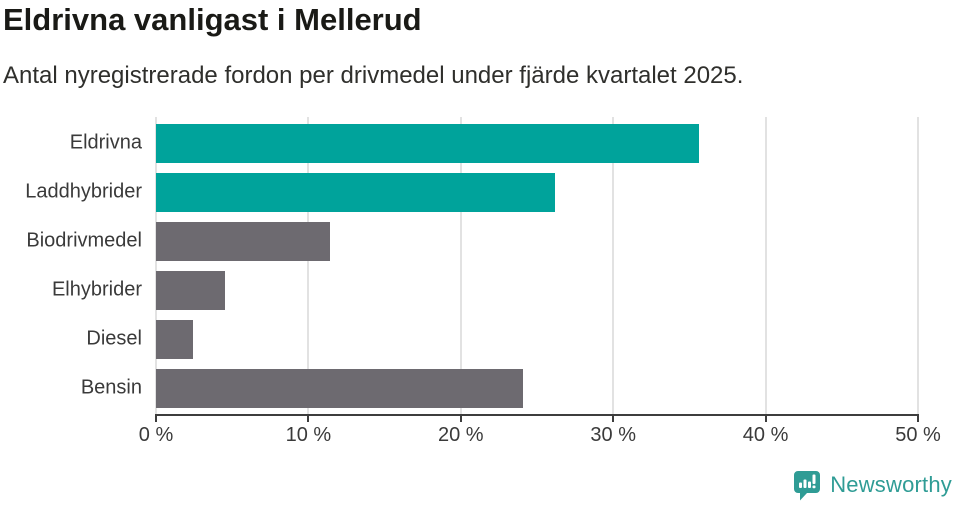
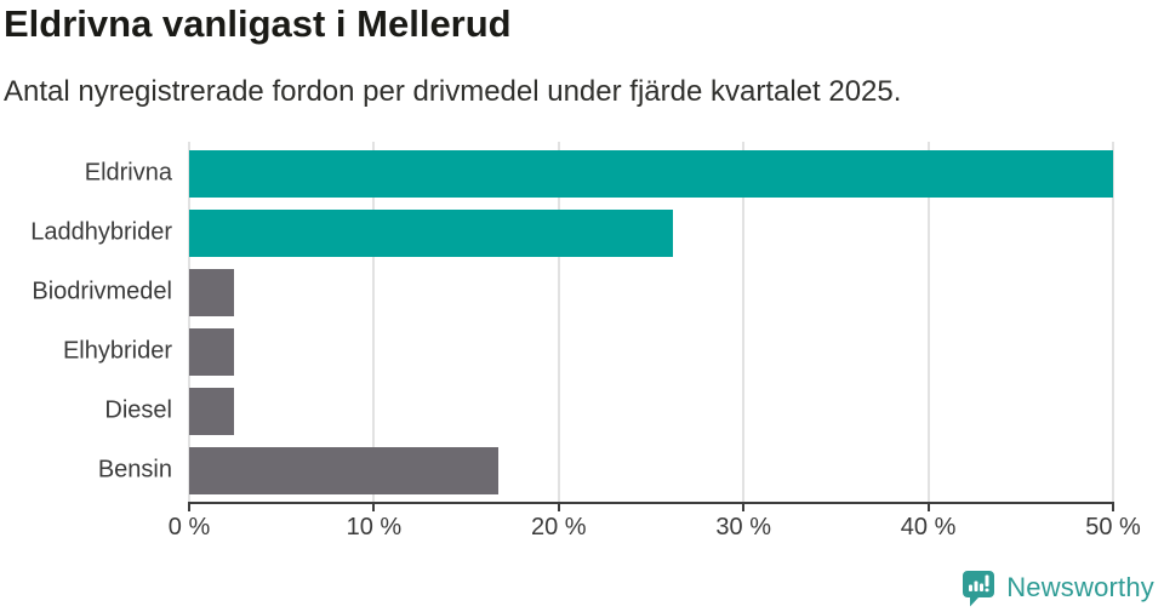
Eldrivna: 35.6% -> 50.0%
Biodrivmedel: 11.4% -> 2.4%
Elhybrider: 4.5% -> 2.4%
Bensin: 24.1% -> 16.7%
